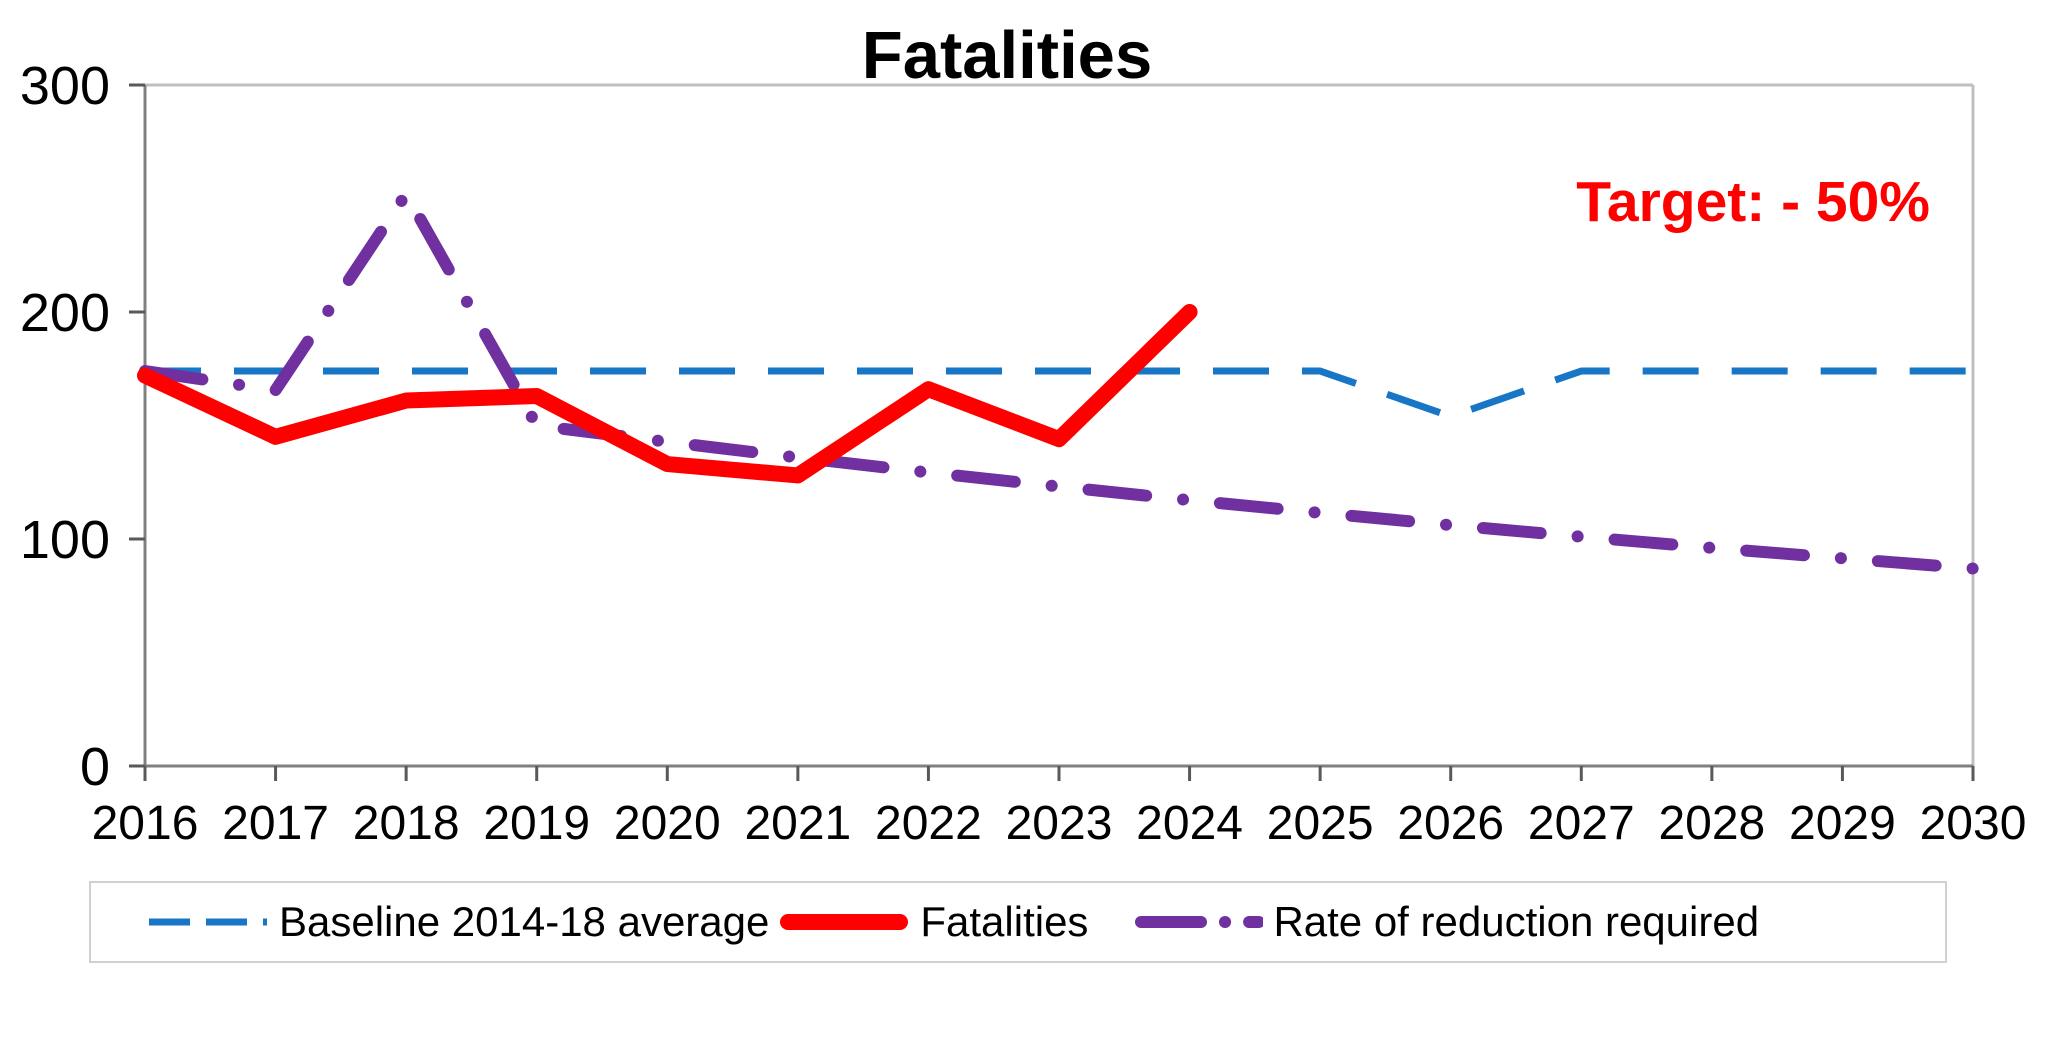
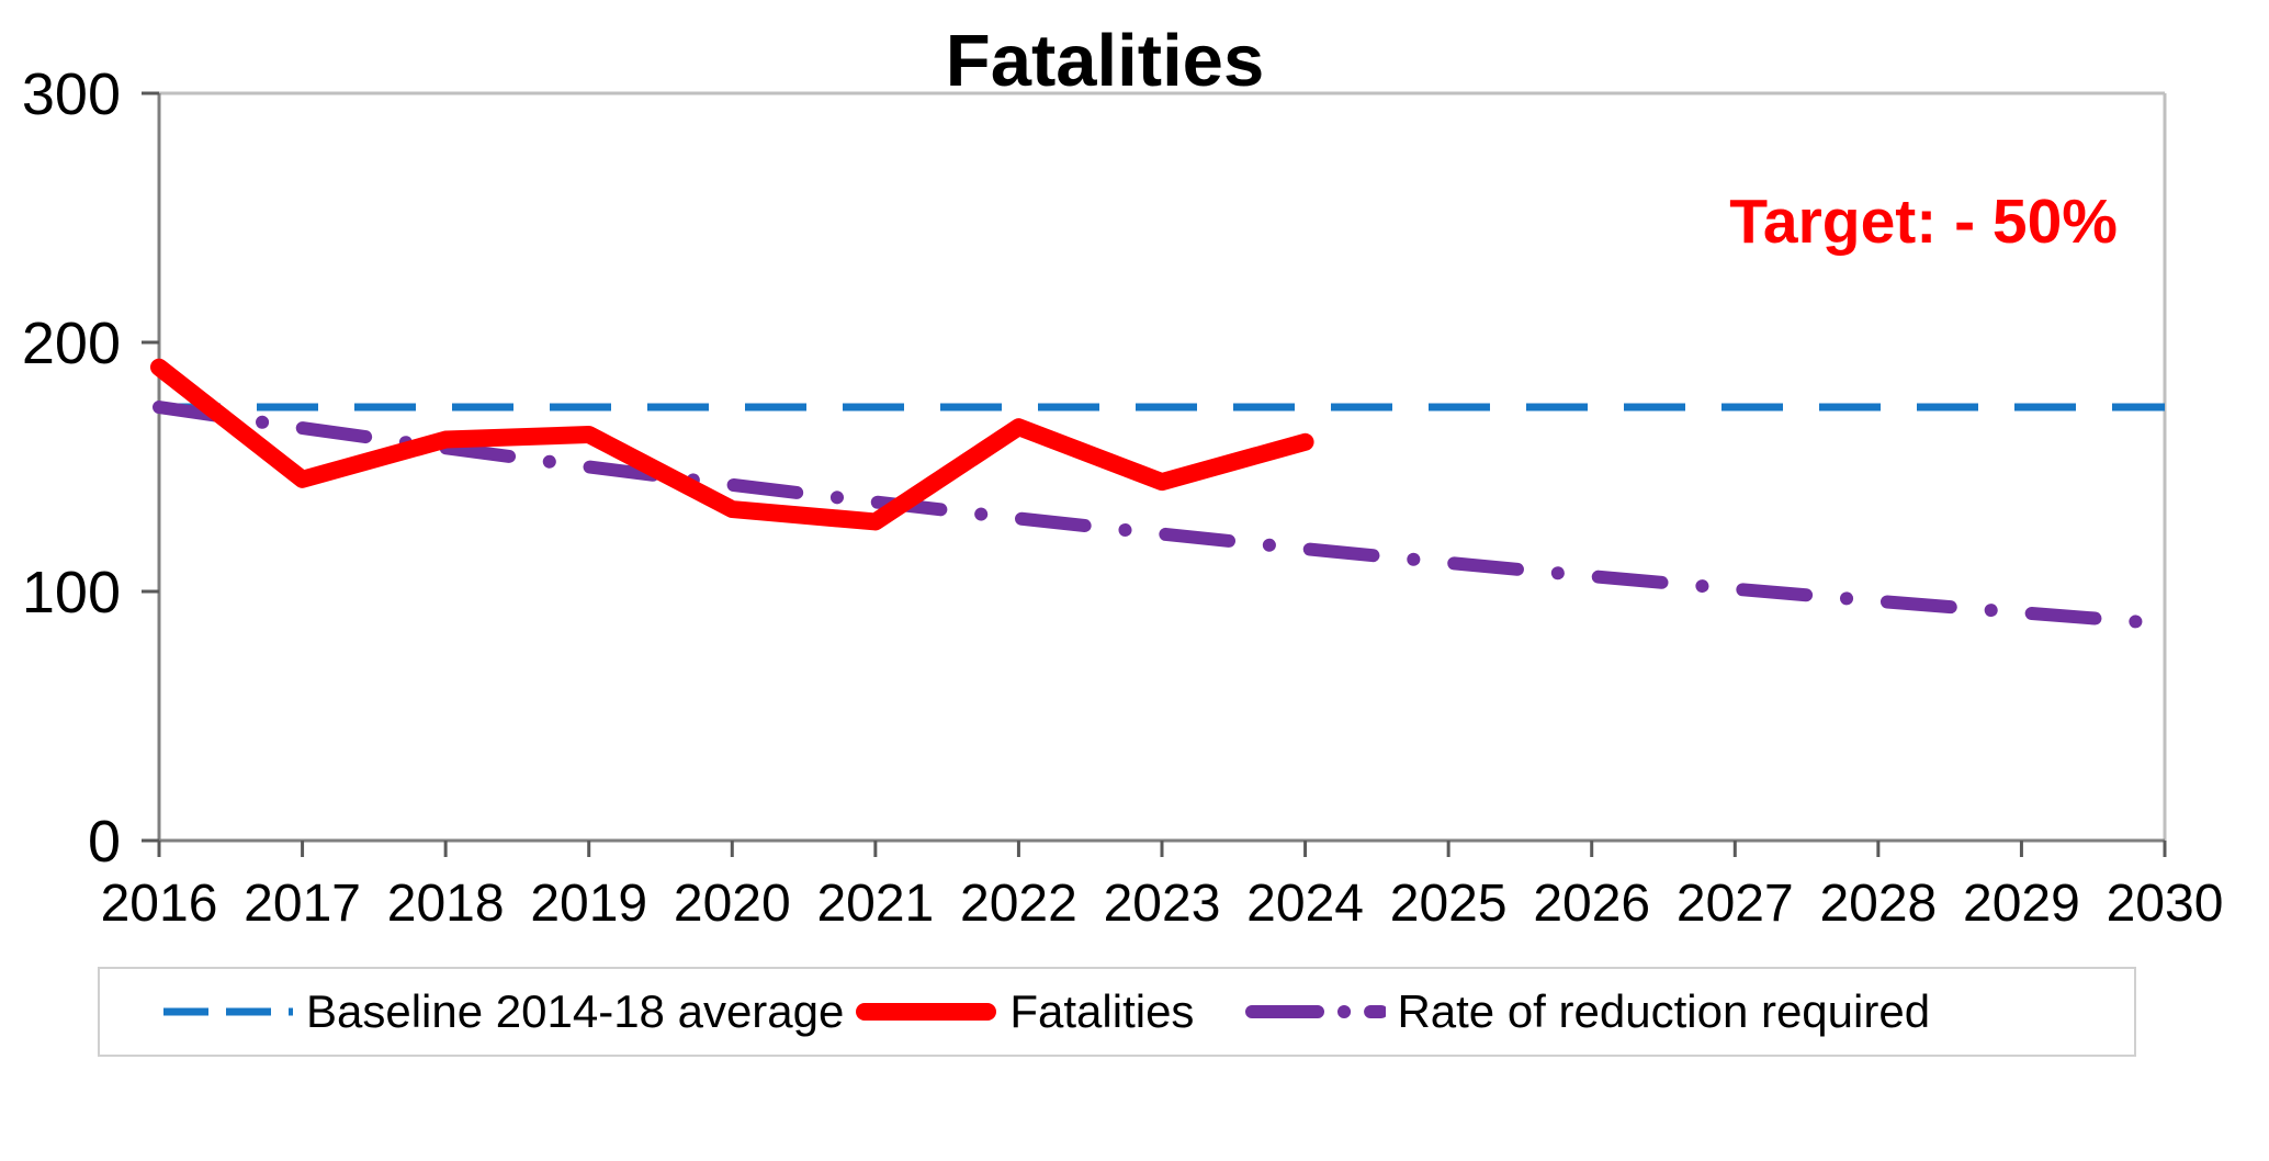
Fatalities/2016: 172 -> 190
Rate of reduction required/2018: 252 -> 158
Fatalities/2024: 200 -> 160
Baseline 2014-18 average/2026: 154 -> 174
